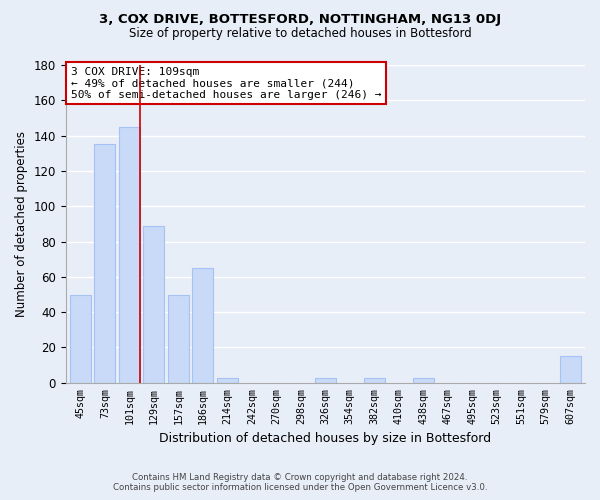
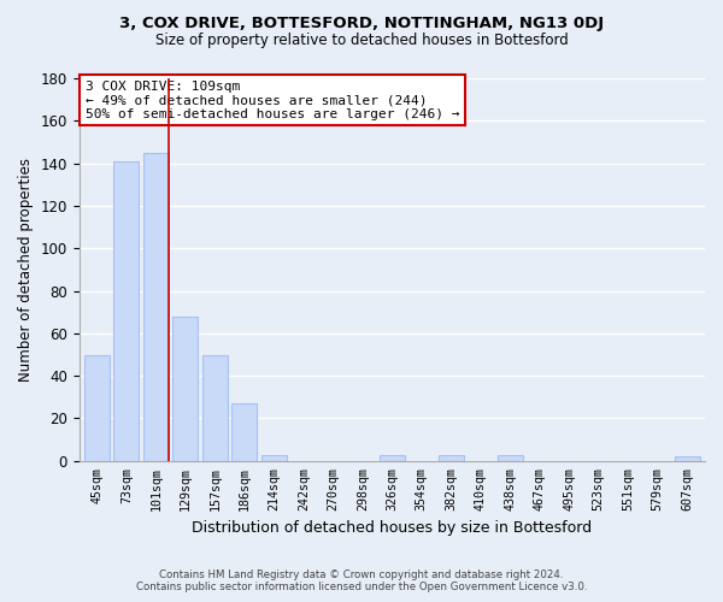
73sqm: 135 -> 141
129sqm: 89 -> 68
186sqm: 65 -> 27
607sqm: 15 -> 2
